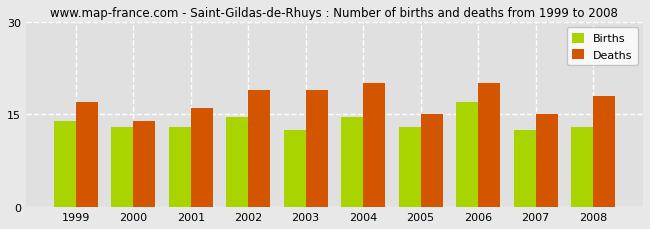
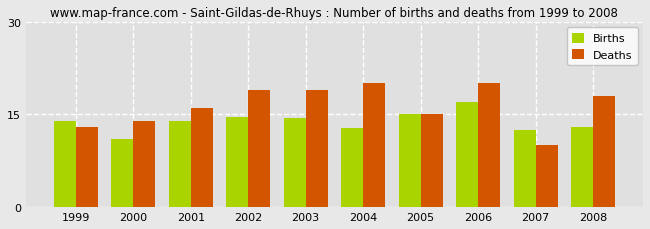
Deaths/1999: 17 -> 13
Births/2000: 13.0 -> 11.0
Births/2001: 13.0 -> 14.0
Births/2003: 12.5 -> 14.4
Births/2004: 14.5 -> 12.8
Births/2005: 13.0 -> 15.0
Deaths/2007: 15 -> 10
